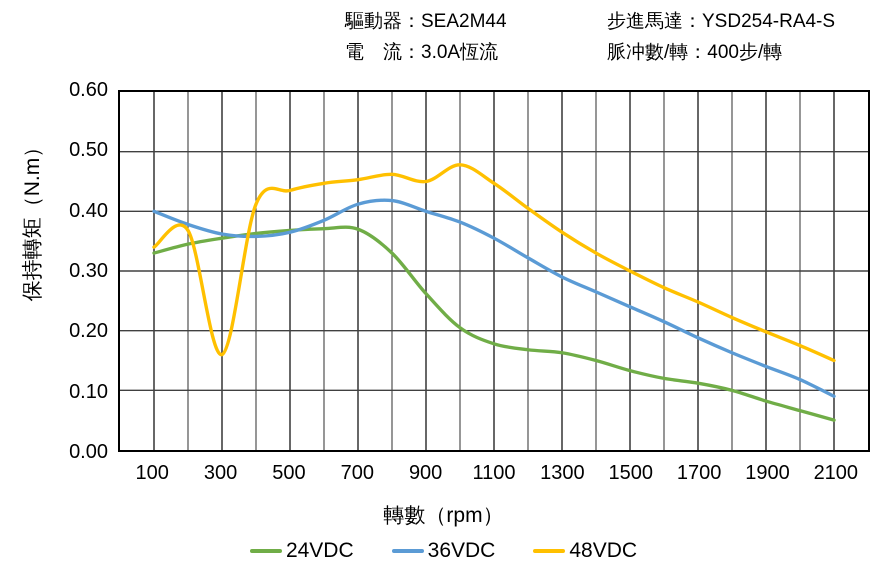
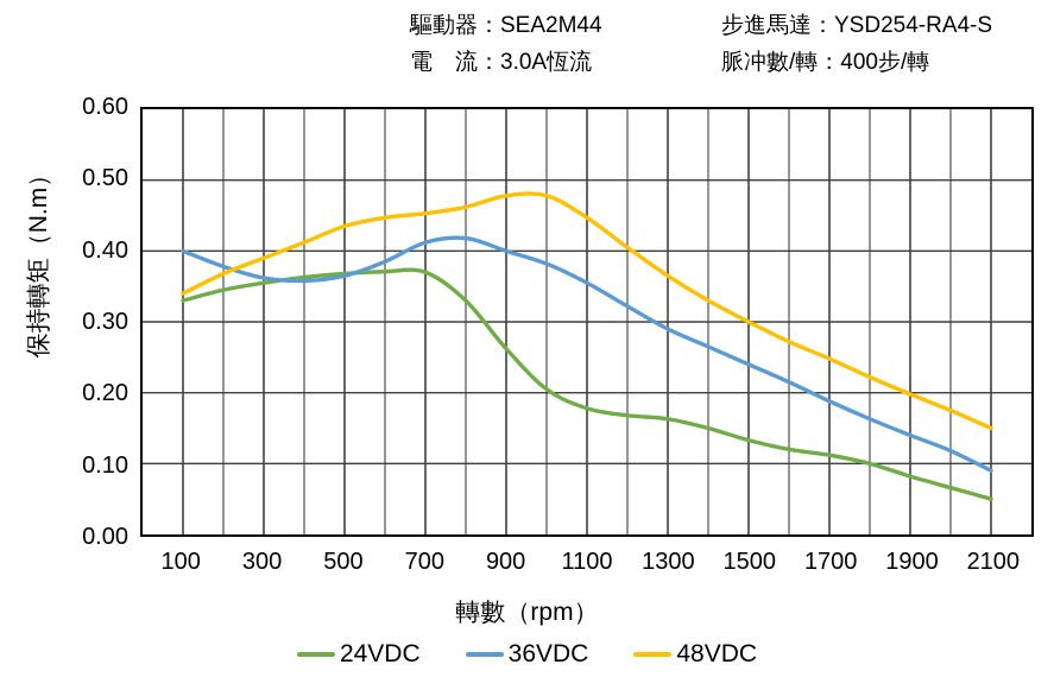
48VDC/300: 0.16 -> 0.39
48VDC/900: 0.45 -> 0.48
